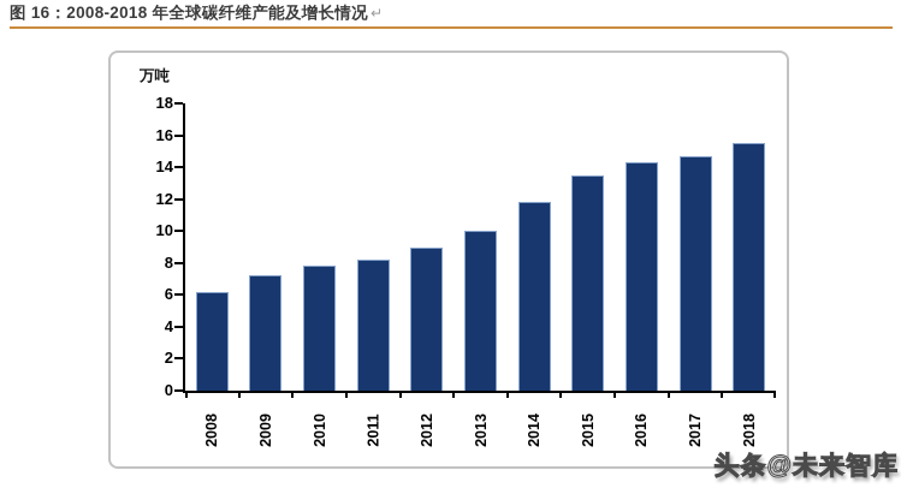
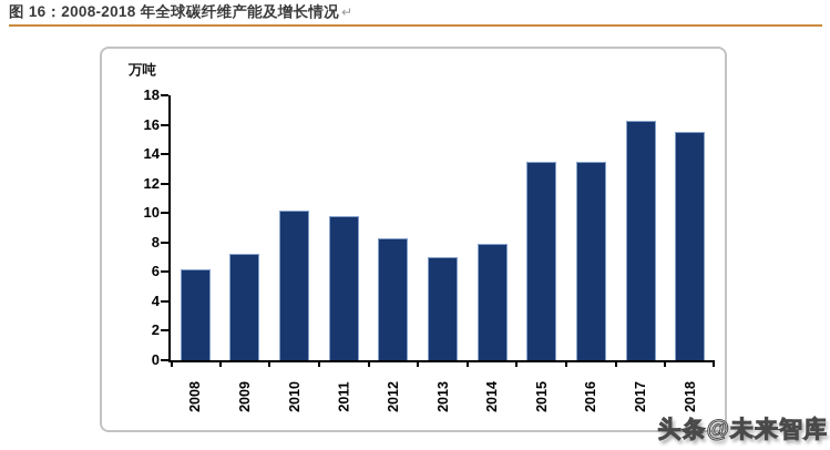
2010: 7.8 -> 10.2
2011: 8.2 -> 9.8
2012: 9.0 -> 8.3
2013: 10.0 -> 7.0
2014: 11.8 -> 7.9
2016: 14.3 -> 13.5
2017: 14.7 -> 16.3
